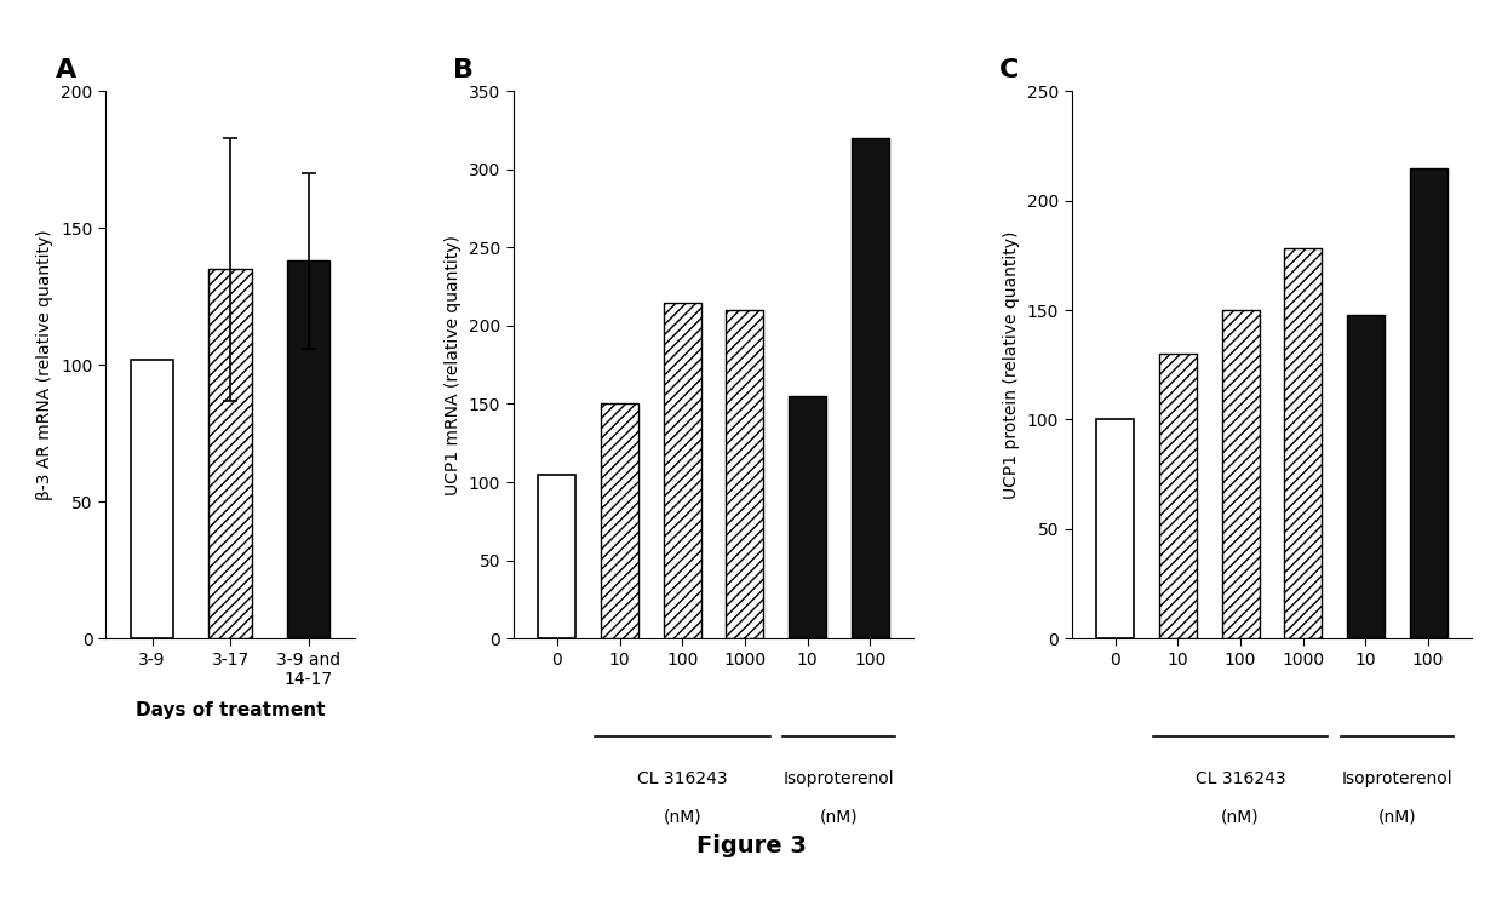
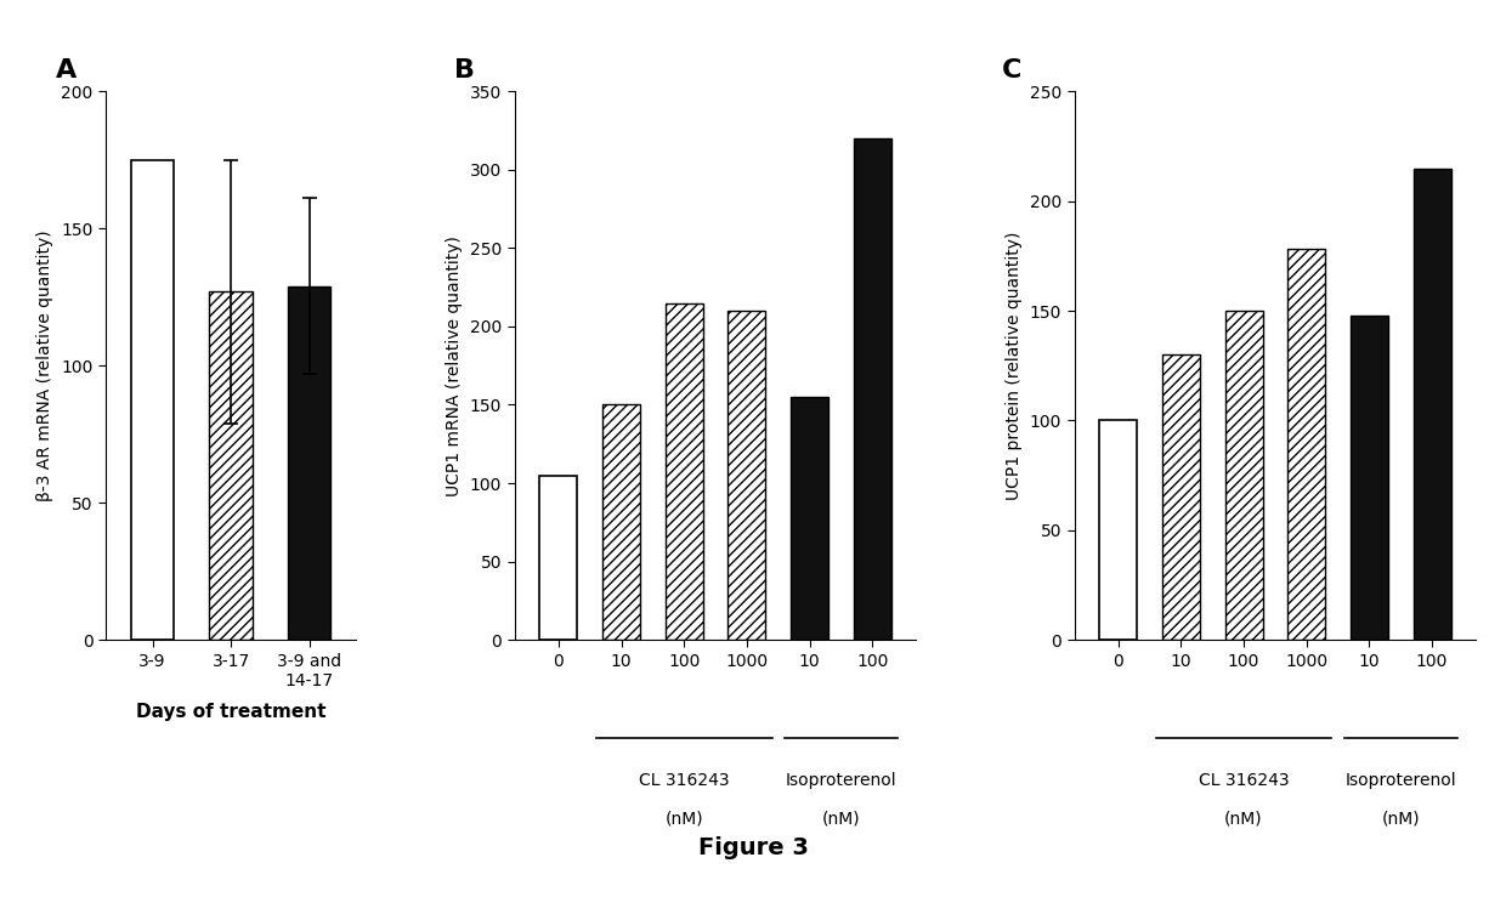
3-9: 102 -> 175
3-17: 135 -> 127
3-9 and 14-17: 138 -> 129
